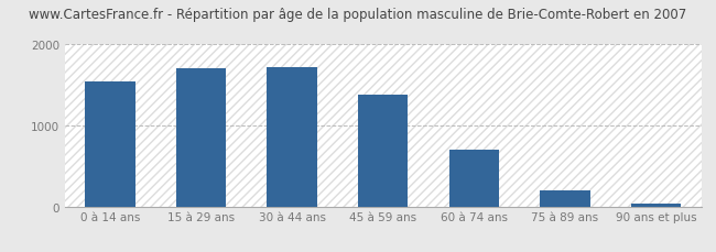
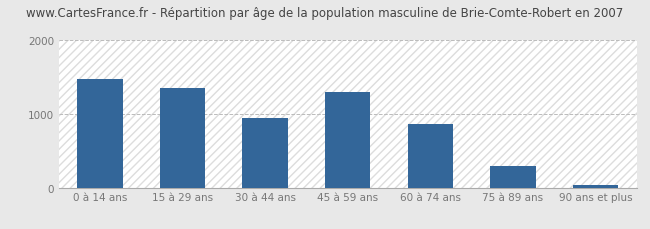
0 à 14 ans: 1550 -> 1480
15 à 29 ans: 1700 -> 1360
30 à 44 ans: 1720 -> 940
45 à 59 ans: 1380 -> 1300
60 à 74 ans: 700 -> 860
75 à 89 ans: 200 -> 300
